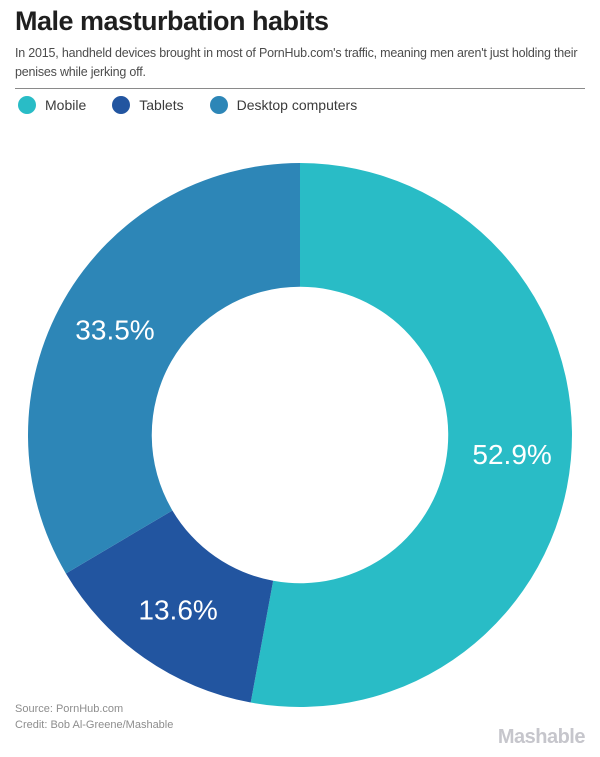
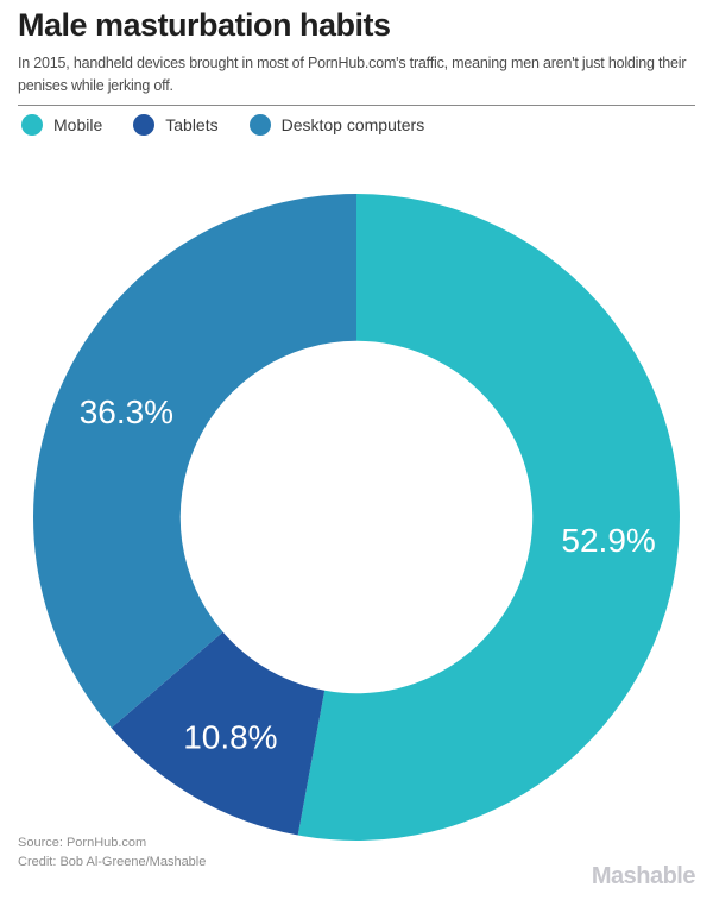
Tablets: 13.6% -> 10.8%
Desktop computers: 33.5% -> 36.3%
